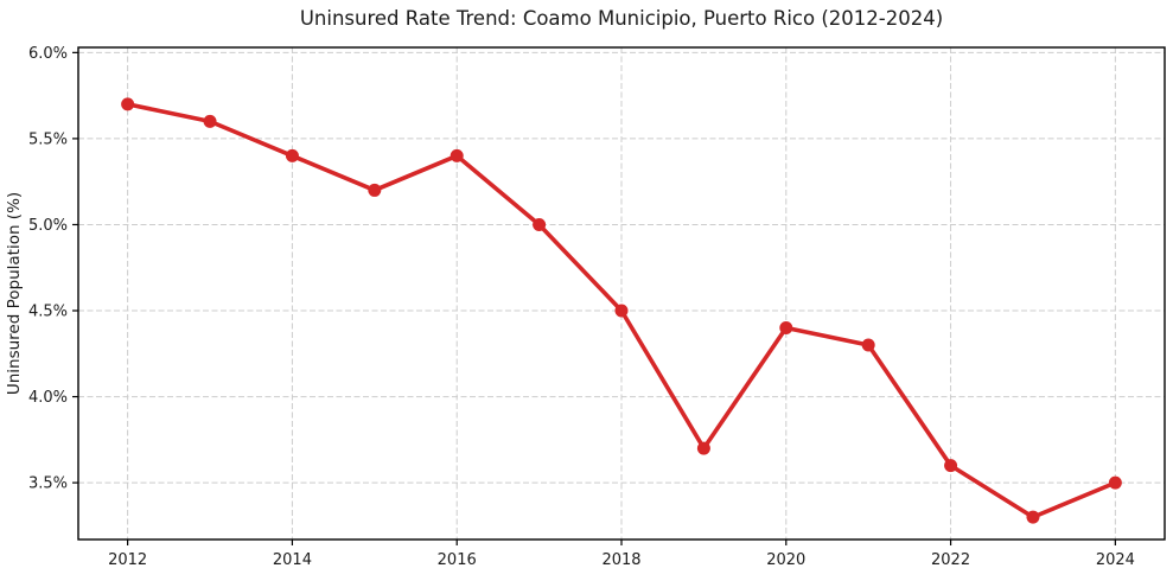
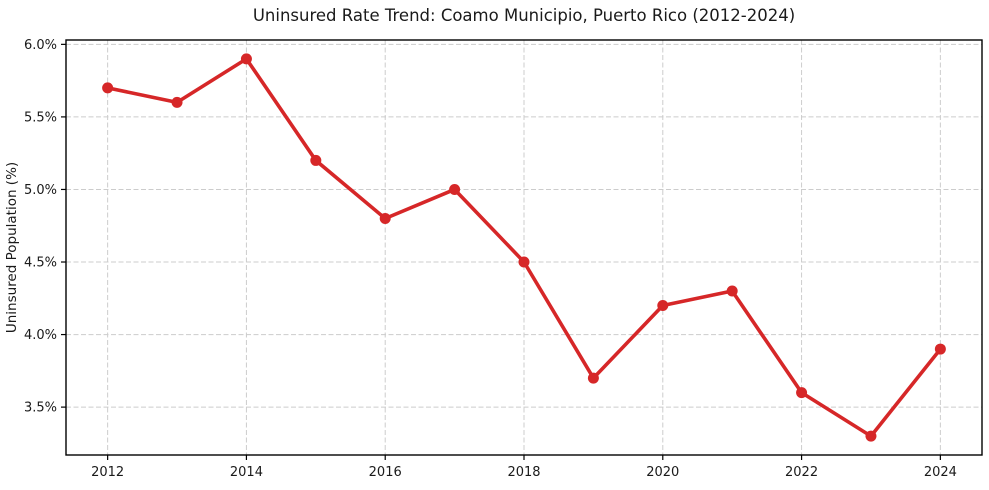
2014: 5.4% -> 5.9%
2016: 5.4% -> 4.8%
2020: 4.4% -> 4.2%
2024: 3.5% -> 3.9%
